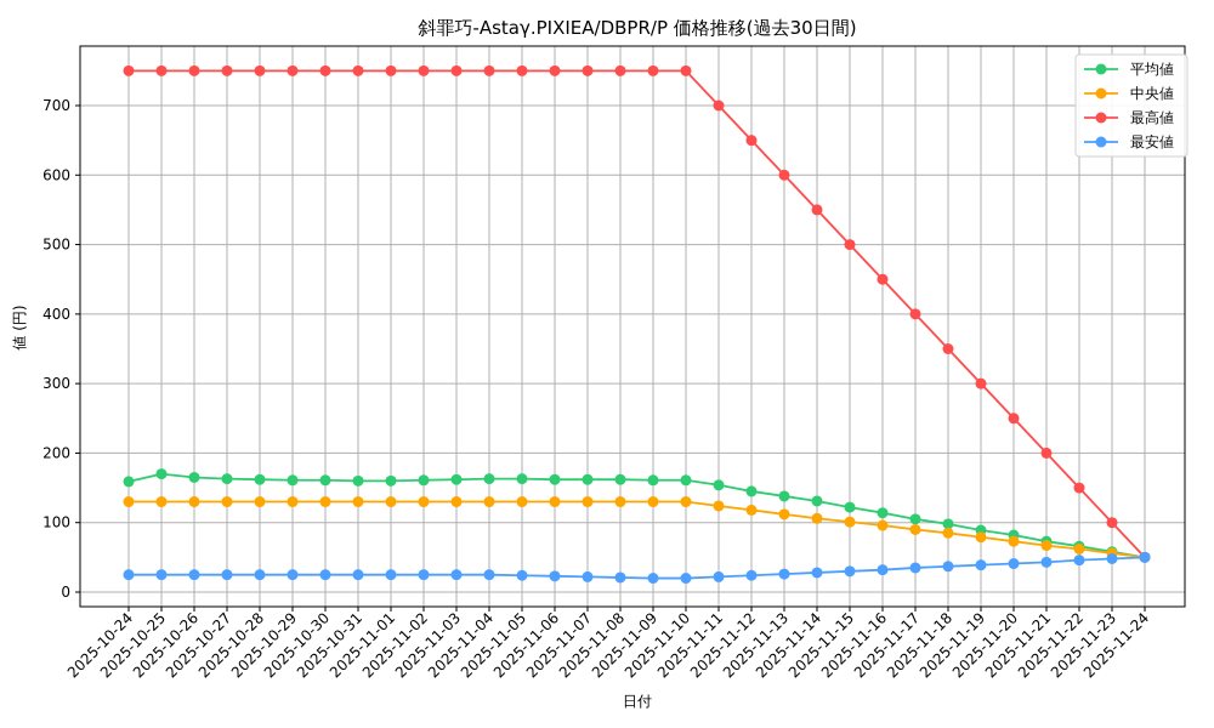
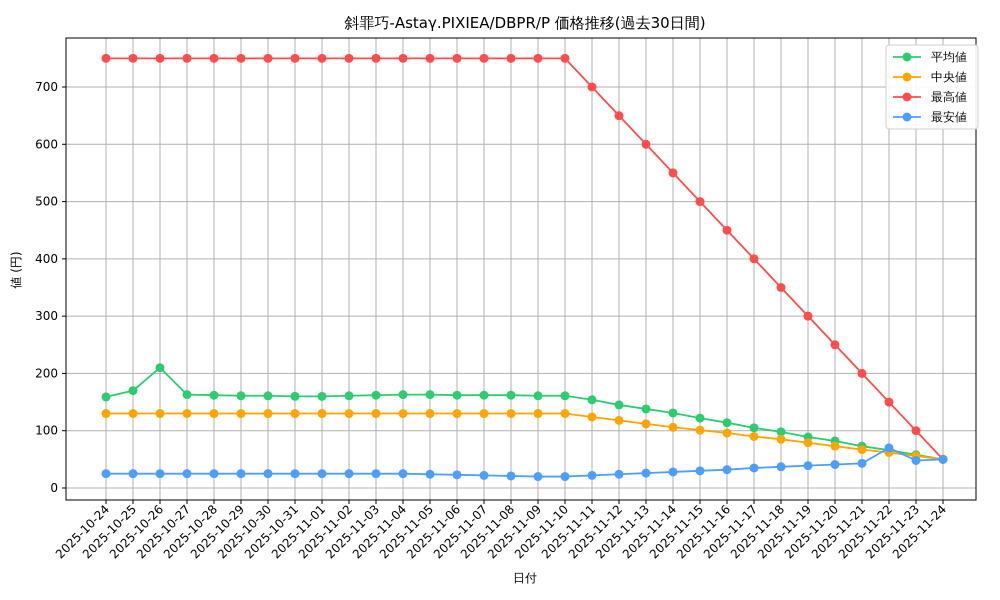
平均値/2025-10-26: 160 -> 210
最安値/2025-11-22: 50 -> 70
